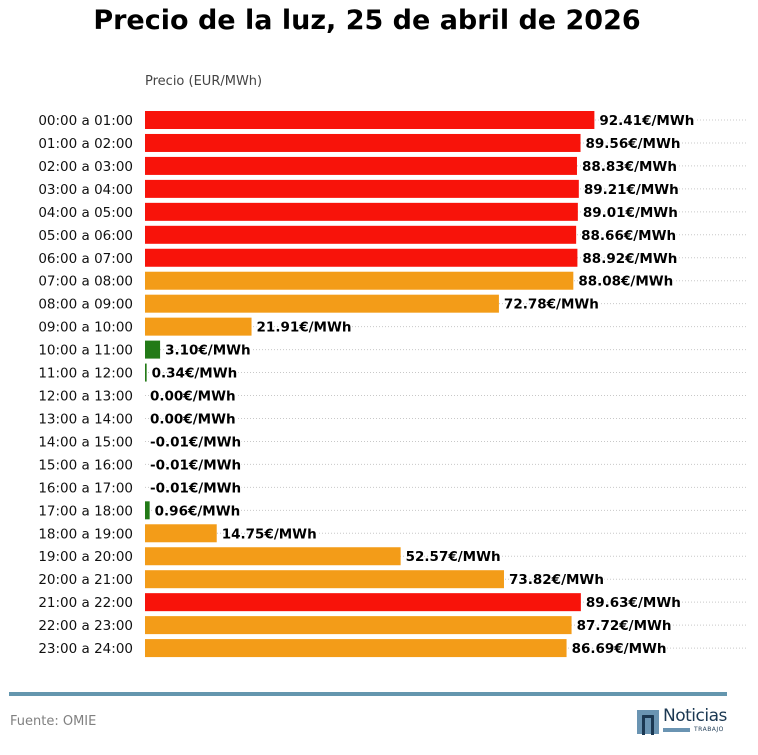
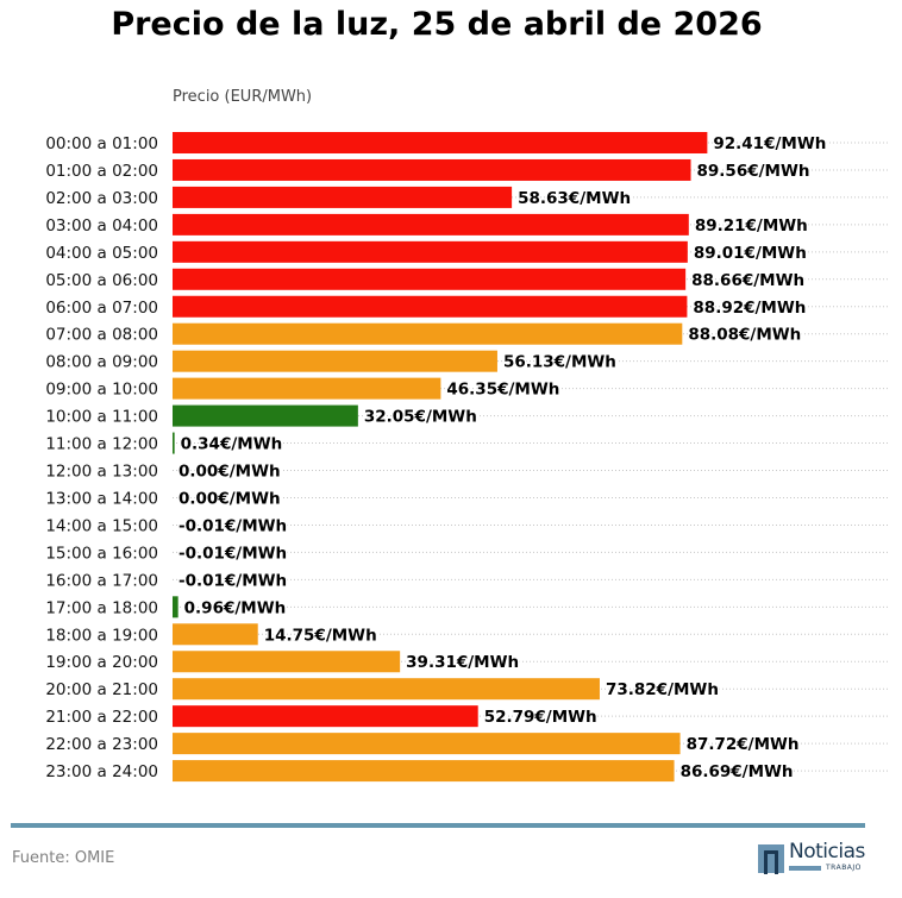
02:00 a 03:00: 88.83 -> 58.63
08:00 a 09:00: 72.78 -> 56.13
09:00 a 10:00: 21.91 -> 46.35
10:00 a 11:00: 3.10 -> 32.05
19:00 a 20:00: 52.57 -> 39.31
21:00 a 22:00: 89.63 -> 52.79
